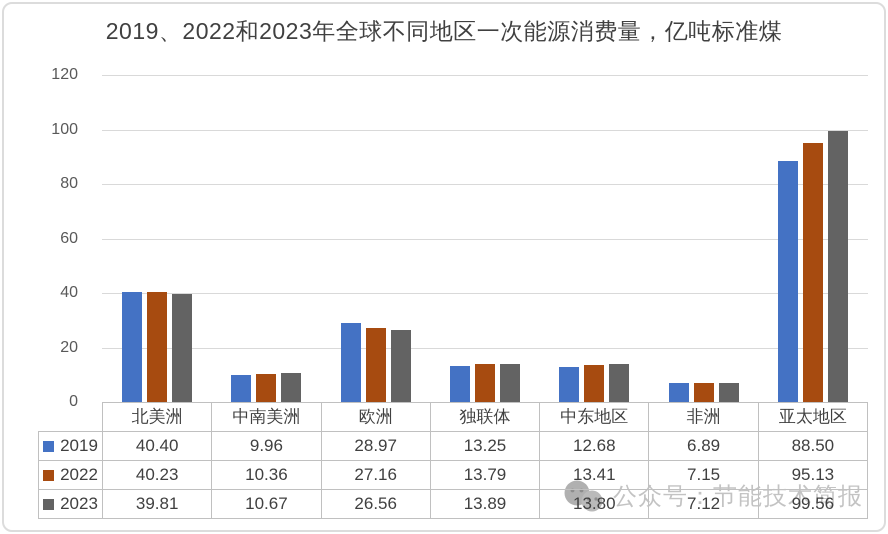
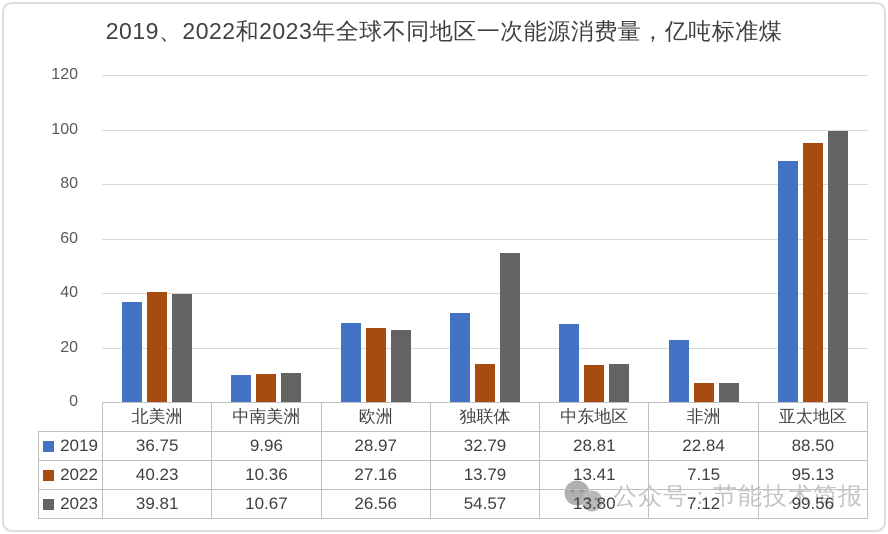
2019/北美洲: 40.40 -> 36.75
2019/独联体: 13.25 -> 32.79
2023/独联体: 13.89 -> 54.57
2019/中东地区: 12.68 -> 28.81
2019/非洲: 6.89 -> 22.84
